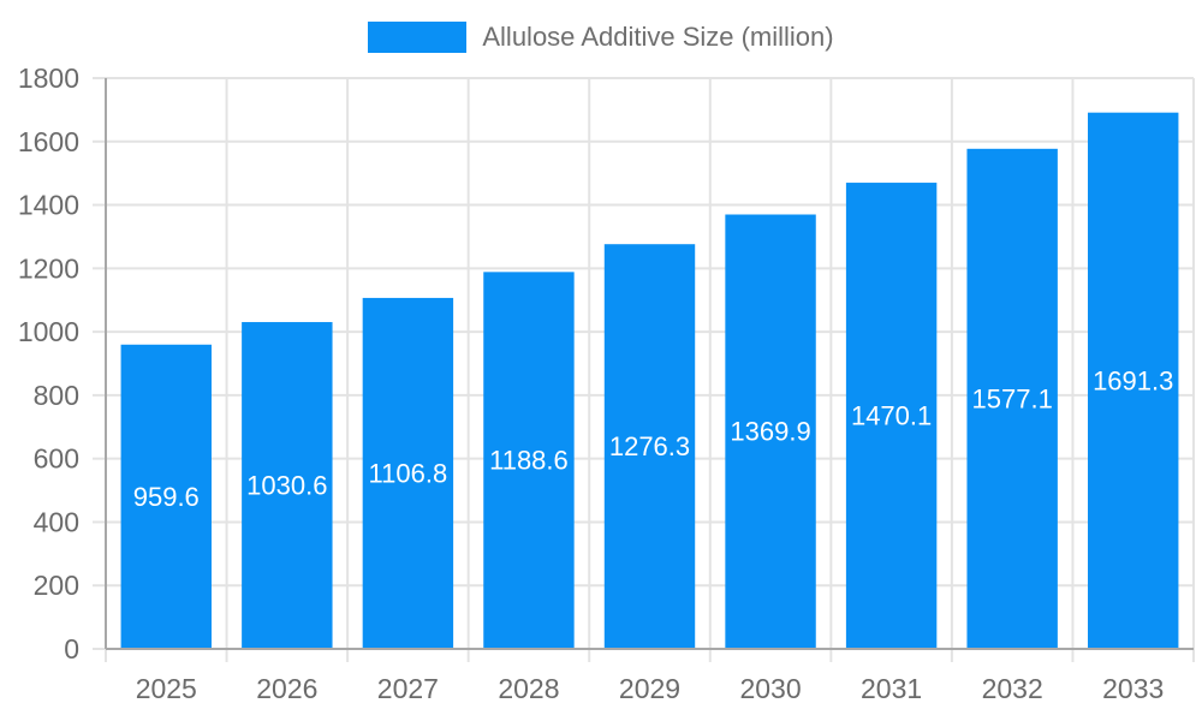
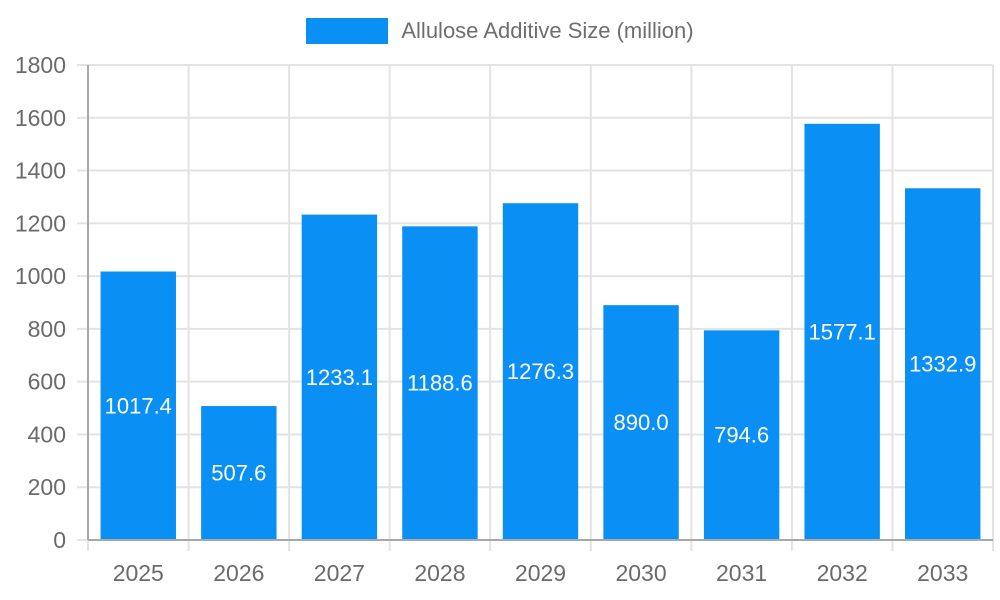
2025: 959.6 -> 1017.4
2026: 1030.6 -> 507.6
2027: 1106.8 -> 1233.1
2030: 1369.9 -> 890.0
2031: 1470.1 -> 794.6
2033: 1691.3 -> 1332.9
